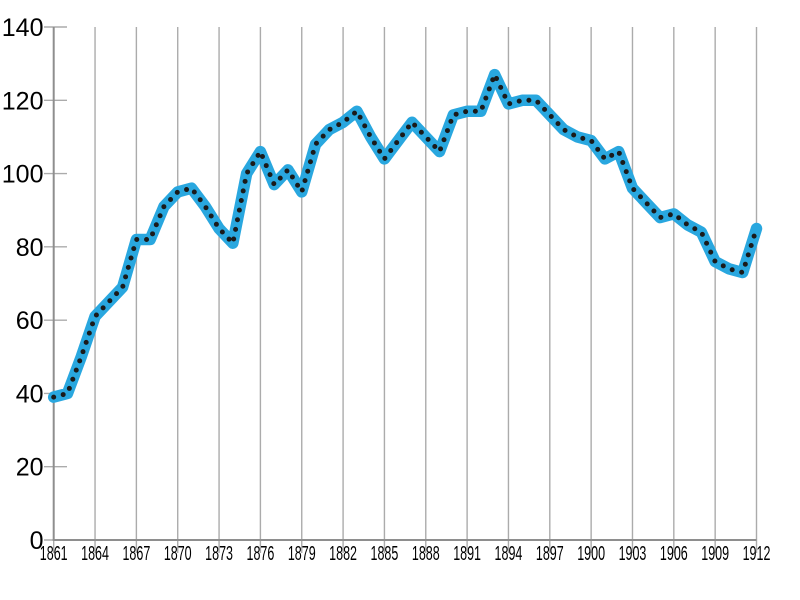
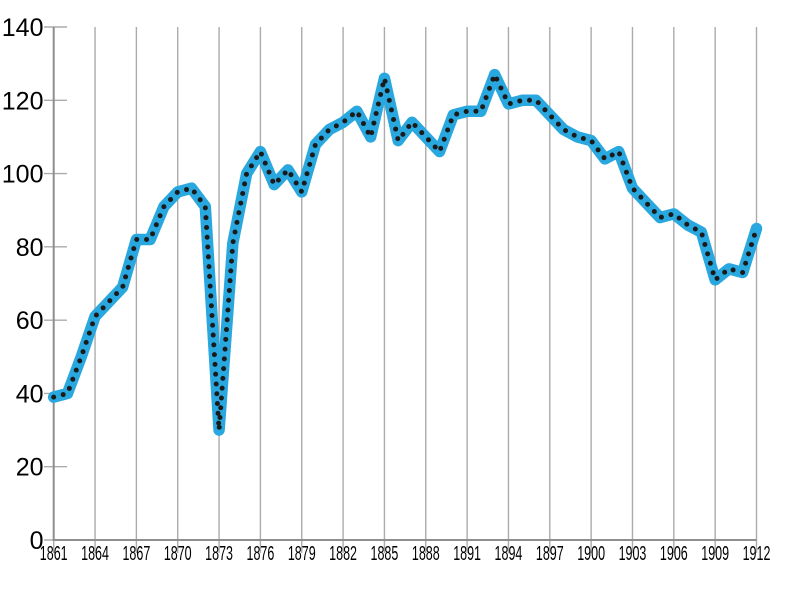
1873: 85 -> 30
1885: 104 -> 126
1909: 76 -> 71
